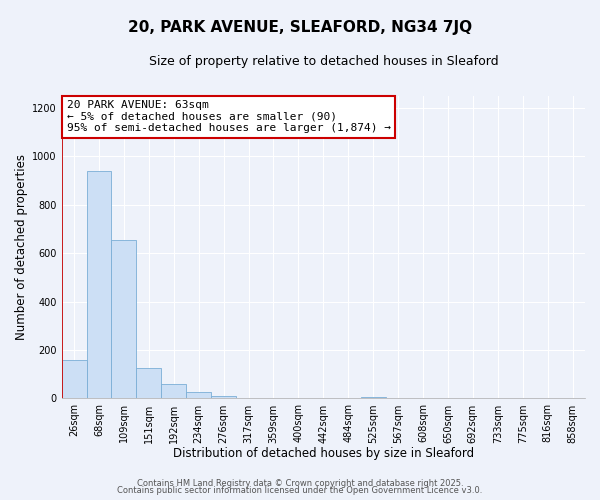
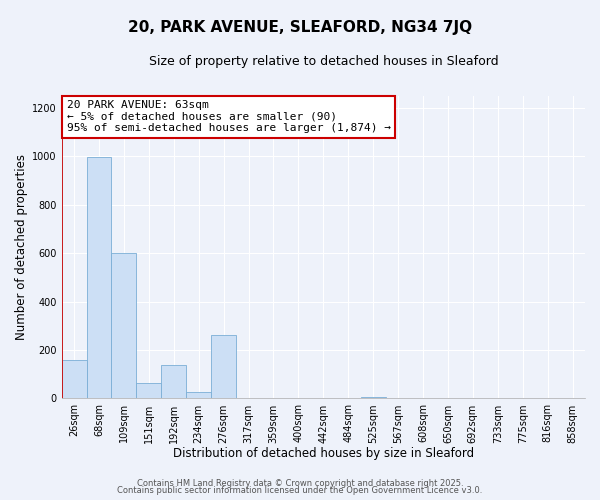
68sqm: 940 -> 995
109sqm: 655 -> 600
151sqm: 125 -> 65
192sqm: 58 -> 140
276sqm: 10 -> 260
